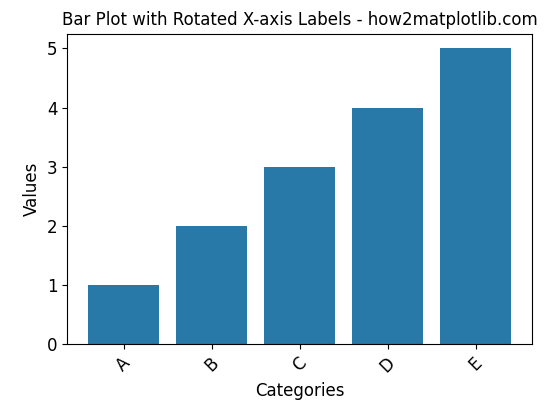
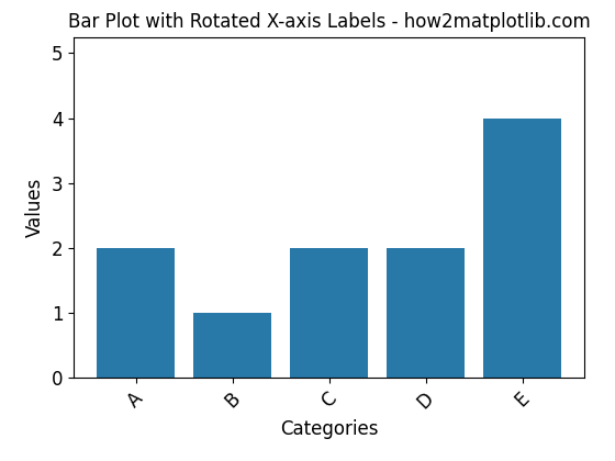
A: 1 -> 2
B: 2 -> 1
C: 3 -> 2
D: 4 -> 2
E: 5 -> 4
